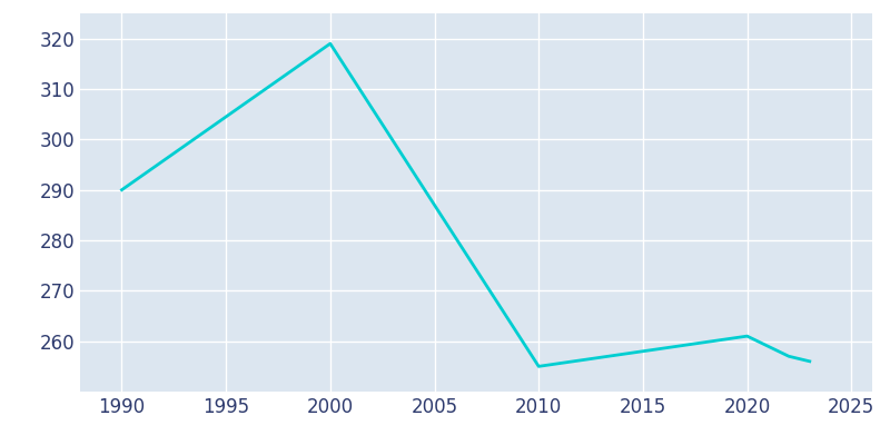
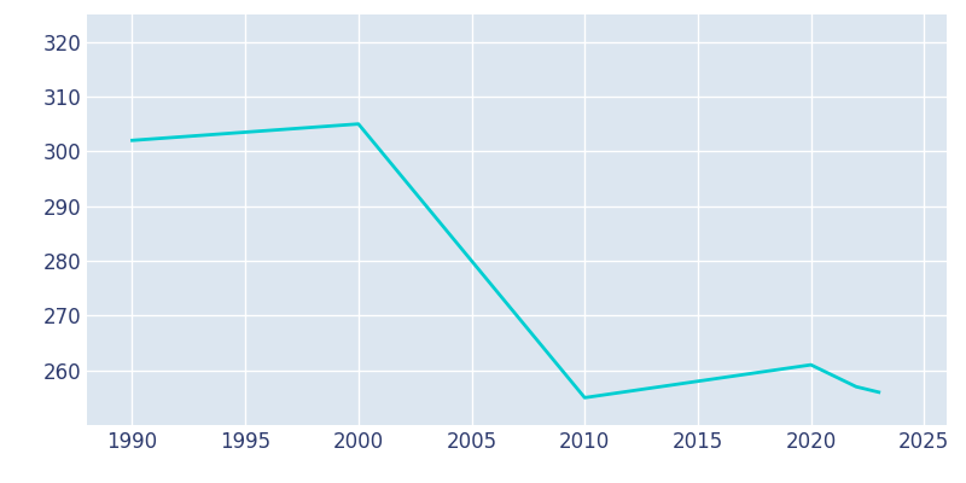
1990: 290 -> 302
2000: 319 -> 305
